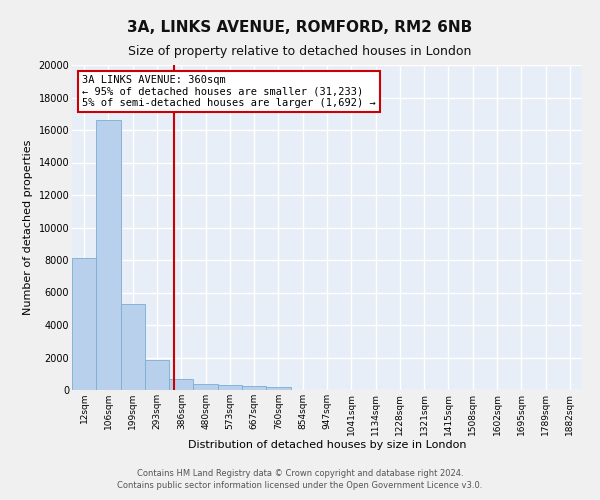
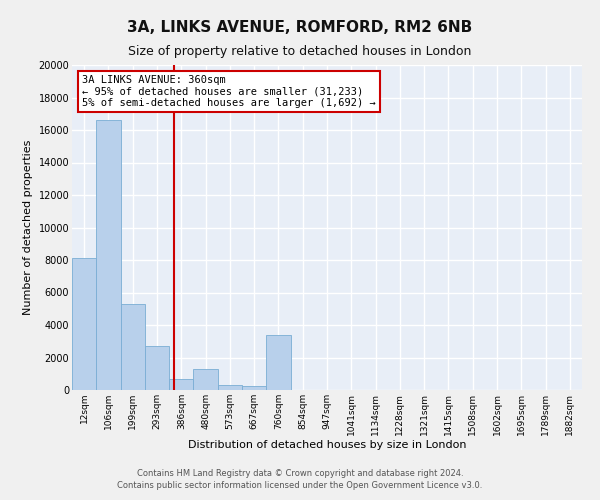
293sqm: 1800 -> 2700
480sqm: 400 -> 1300
760sqm: 200 -> 3400
